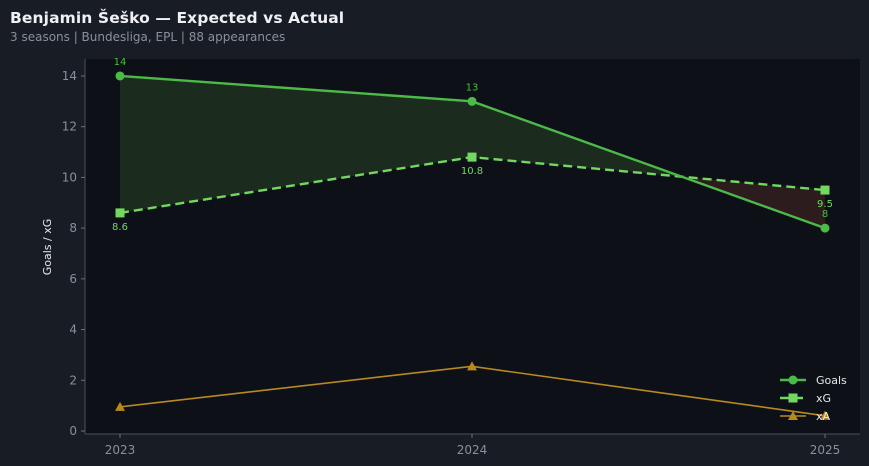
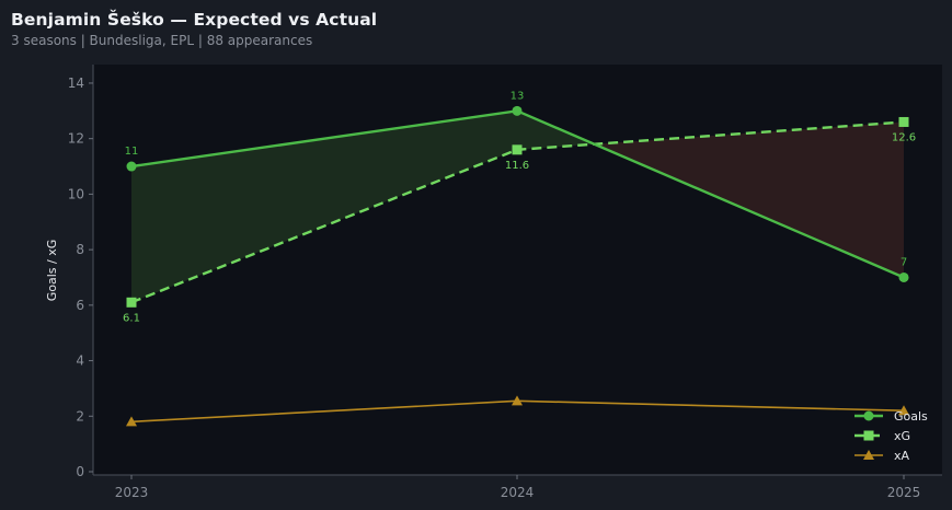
Goals/2023: 14 -> 11
xG/2023: 8.6 -> 6.1
xA/2023: 0.9 -> 1.8
xG/2024: 10.8 -> 11.6
Goals/2025: 8 -> 7
xG/2025: 9.5 -> 12.6
xA/2025: 0.6 -> 2.2
